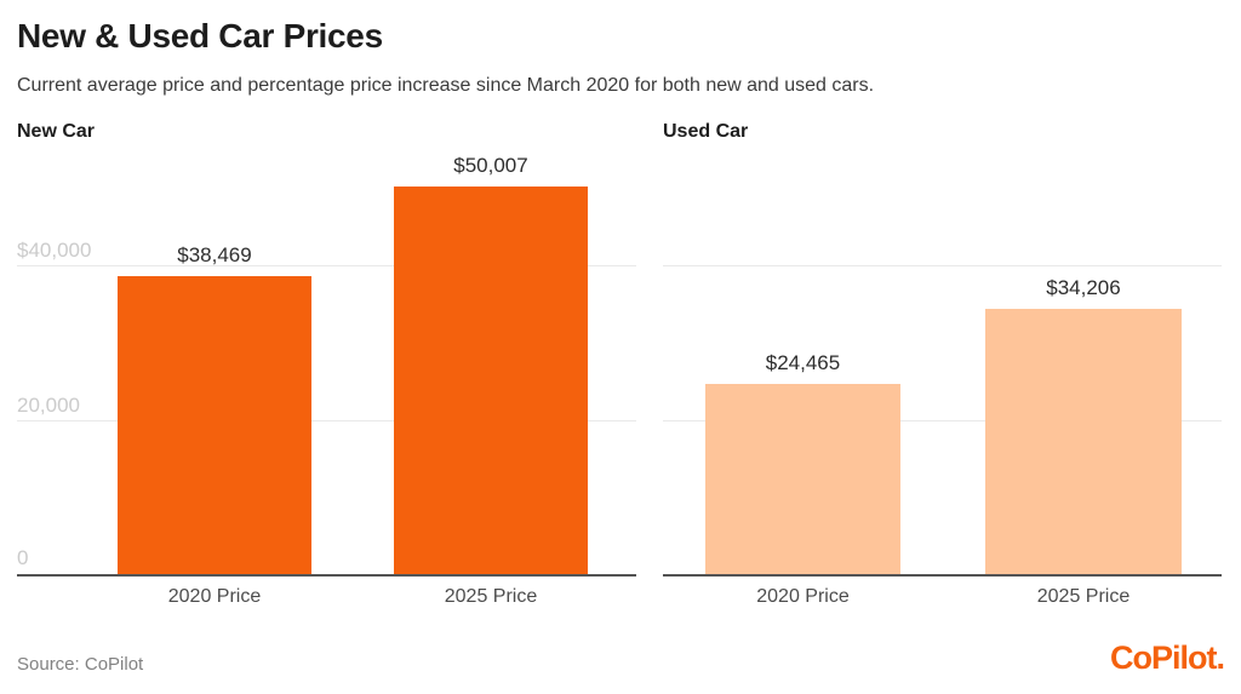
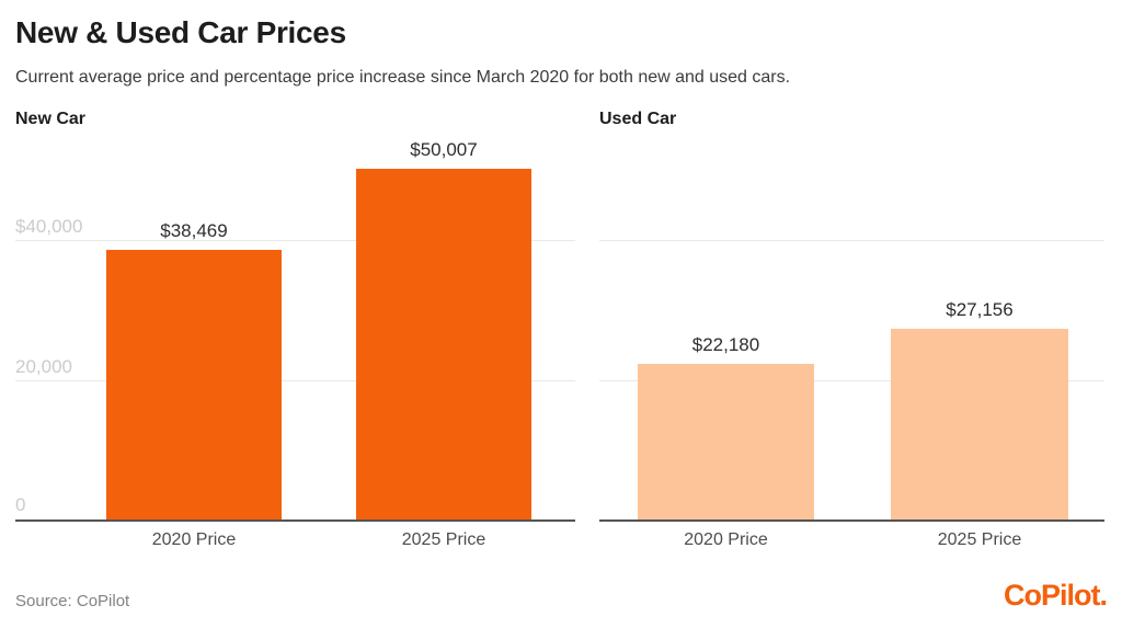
Used Car/2020 Price: $24,465 -> $22,180
Used Car/2025 Price: $34,206 -> $27,156
